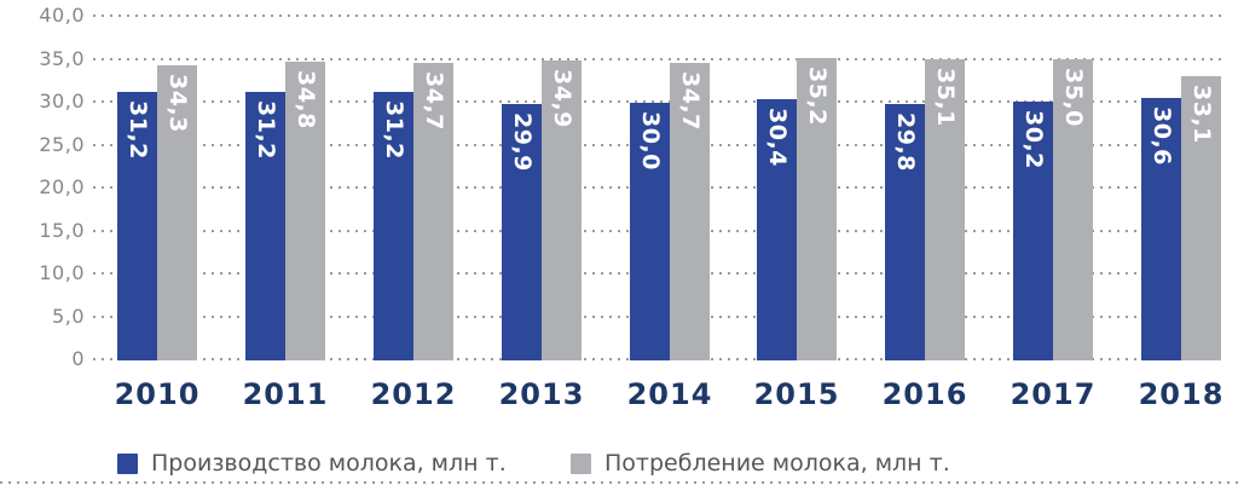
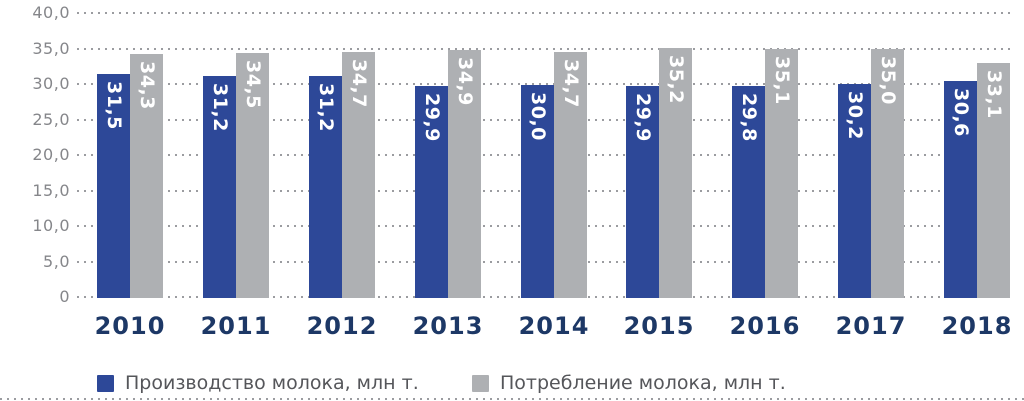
Производство молока, млн т./2010: 31,2 -> 31,5
Потребление молока, млн т./2011: 34,8 -> 34,5
Производство молока, млн т./2015: 30,4 -> 29,9
